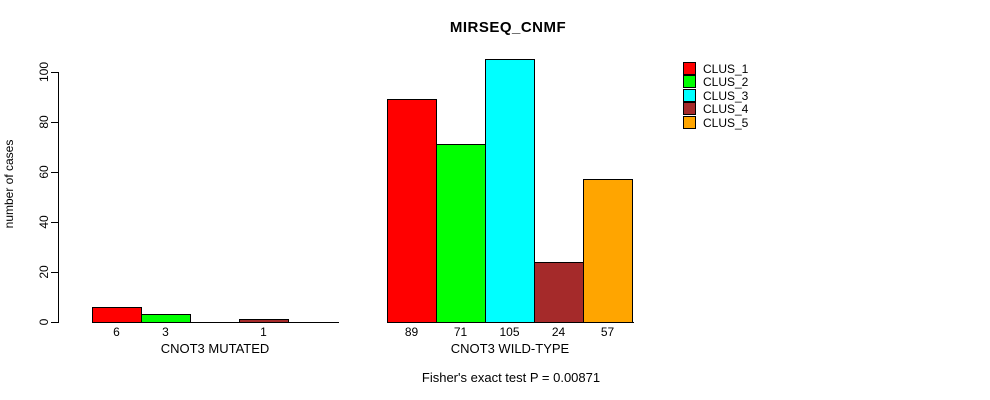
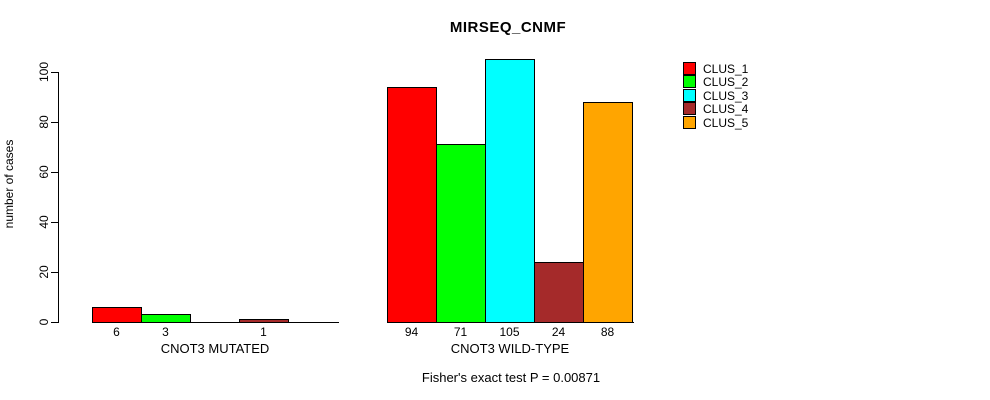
CLUS_1/CNOT3 WILD-TYPE: 89 -> 94
CLUS_5/CNOT3 WILD-TYPE: 57 -> 88
